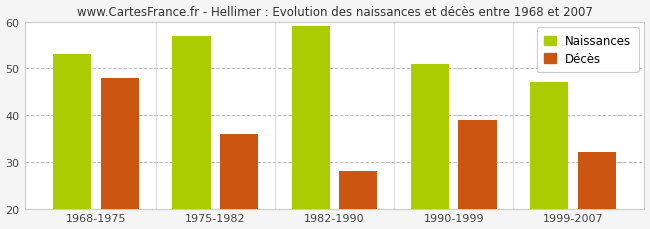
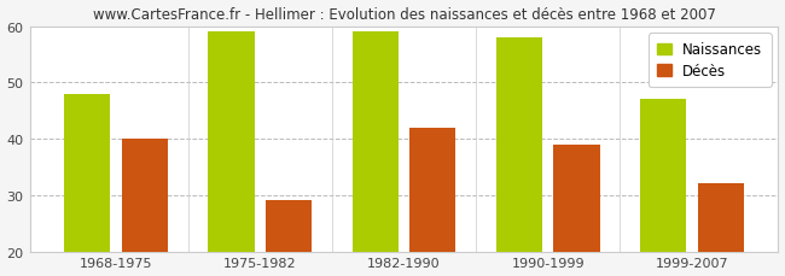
Naissances/1968-1975: 53 -> 48
Décès/1968-1975: 48 -> 40
Naissances/1975-1982: 57 -> 59
Décès/1975-1982: 36 -> 29
Décès/1982-1990: 28 -> 42
Naissances/1990-1999: 51 -> 58
